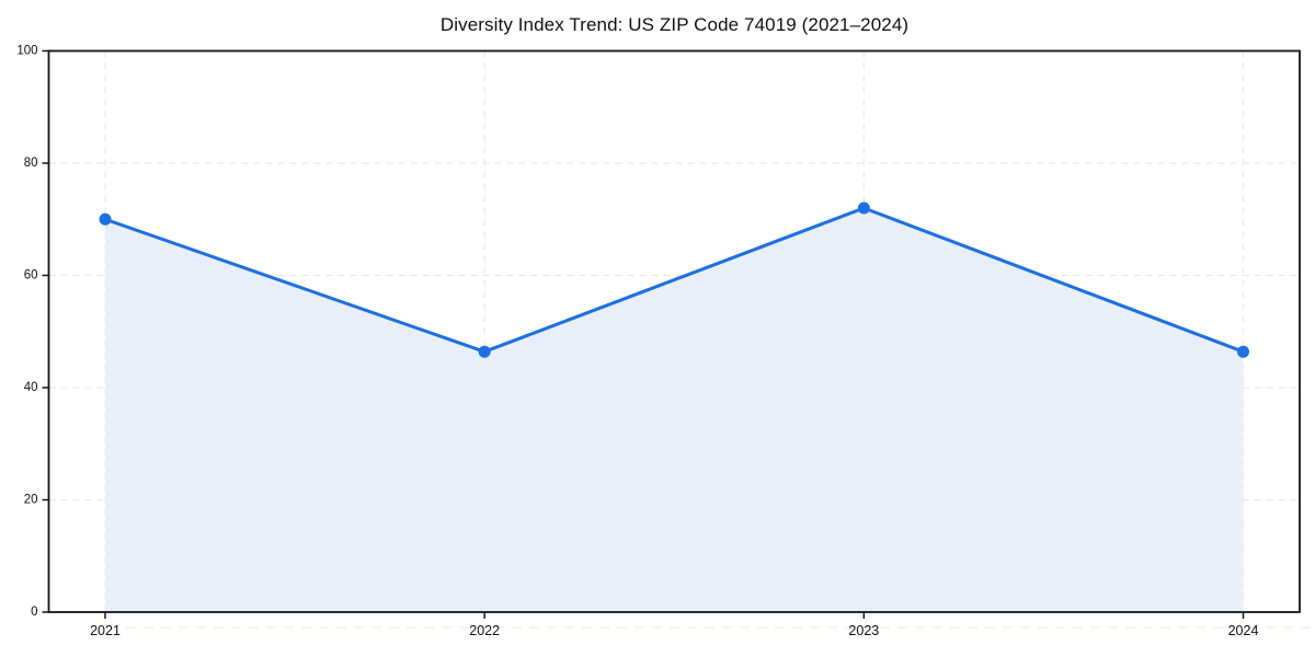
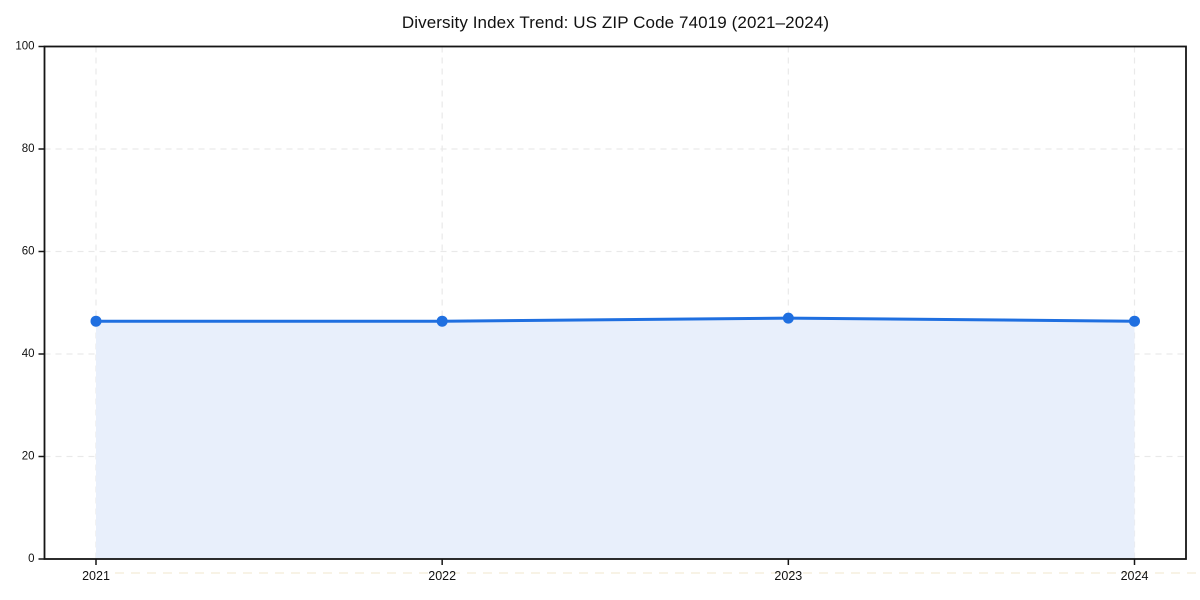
2021: 70 -> 46
2023: 72 -> 47
